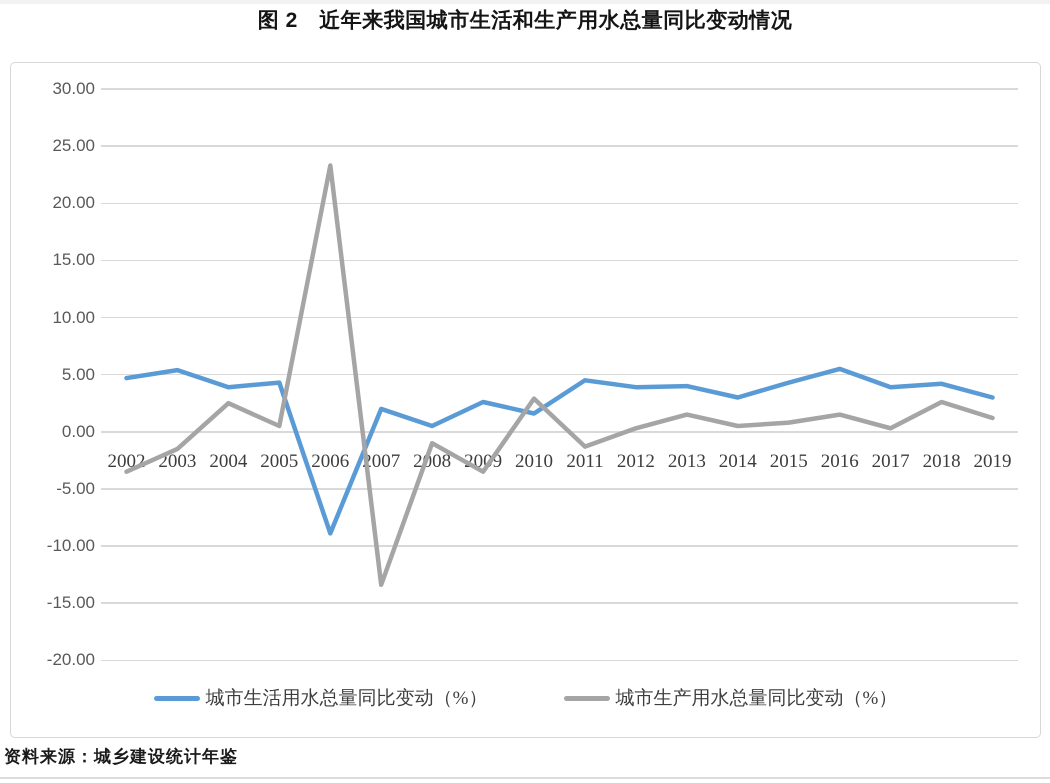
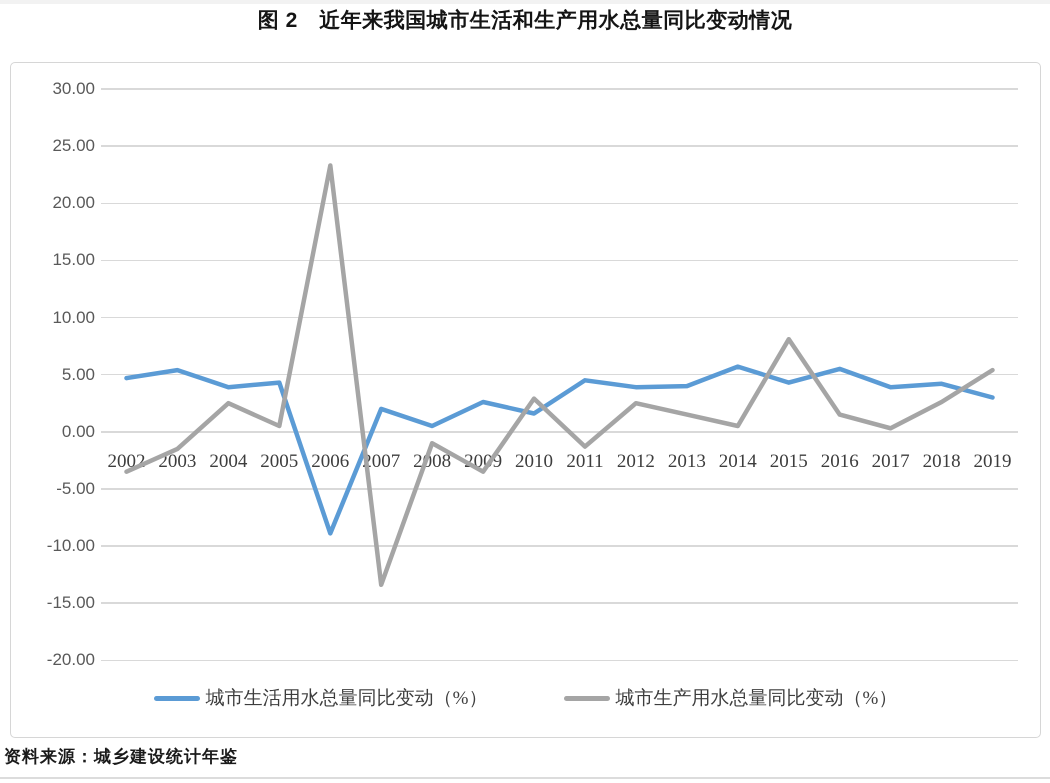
城市生产用水总量同比变动（%）/2012: 0.3 -> 2.5
城市生活用水总量同比变动（%）/2014: 3.0 -> 5.7
城市生产用水总量同比变动（%）/2015: 0.8 -> 8.1
城市生产用水总量同比变动（%）/2019: 1.2 -> 5.4
